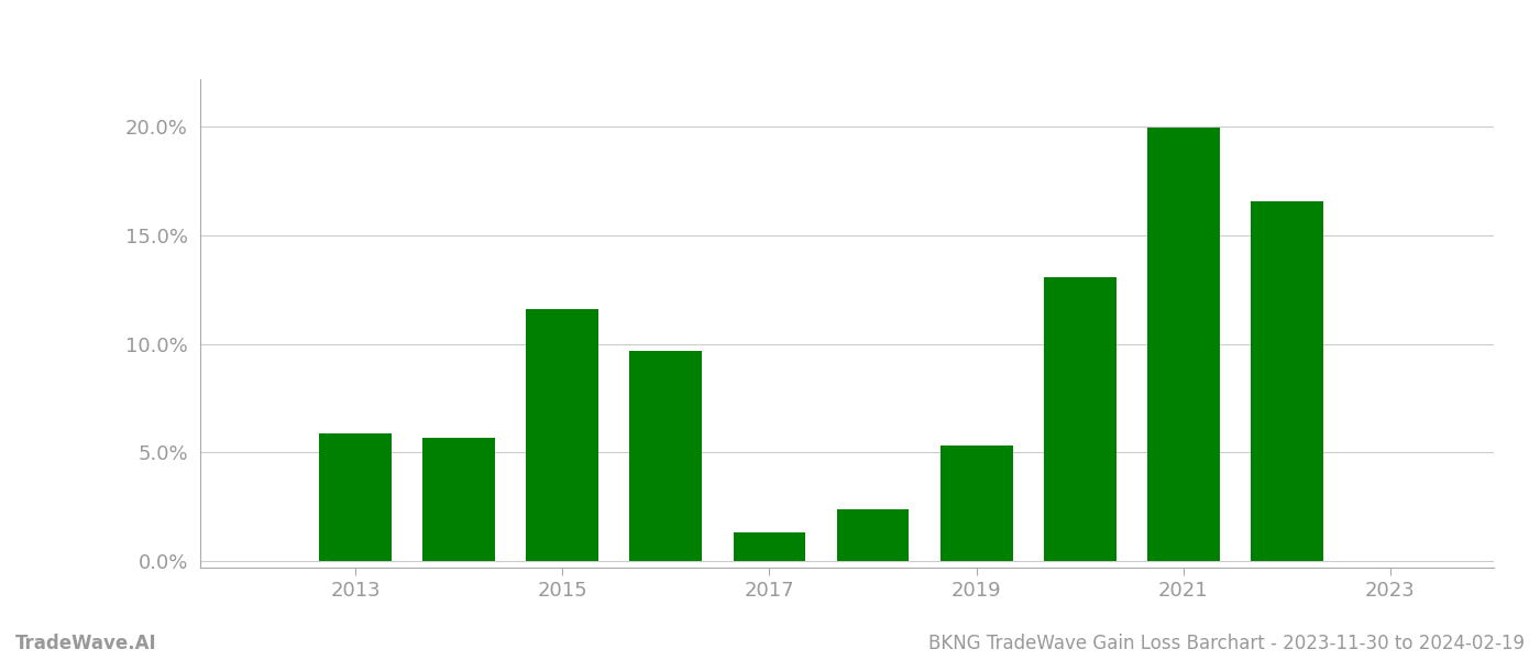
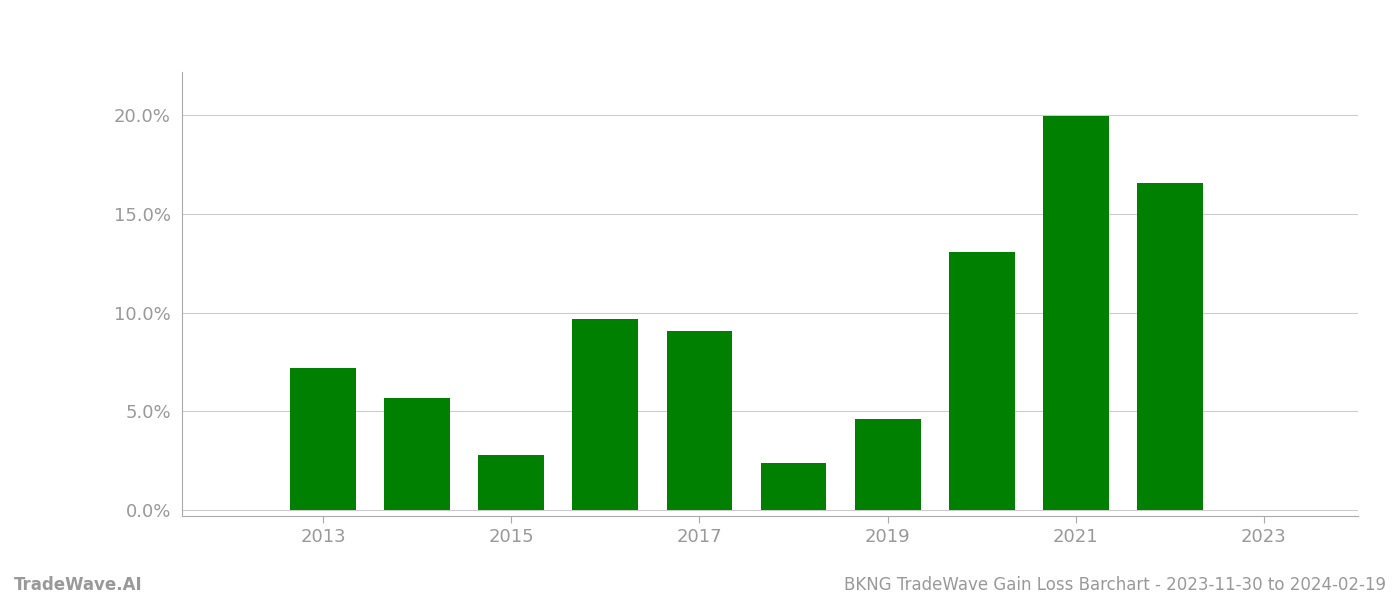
2013: 5.9% -> 7.2%
2015: 11.6% -> 2.8%
2017: 1.3% -> 9.1%
2019: 5.3% -> 4.6%
